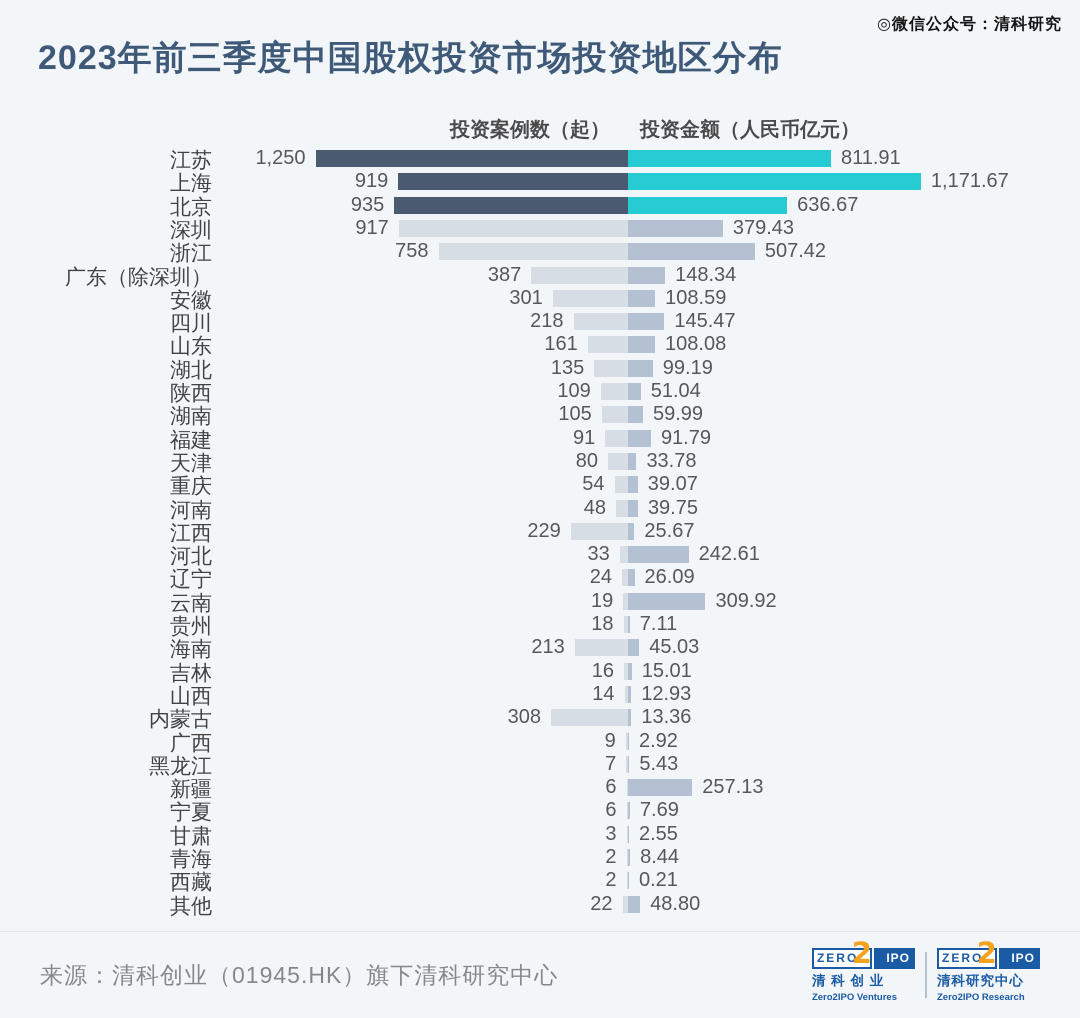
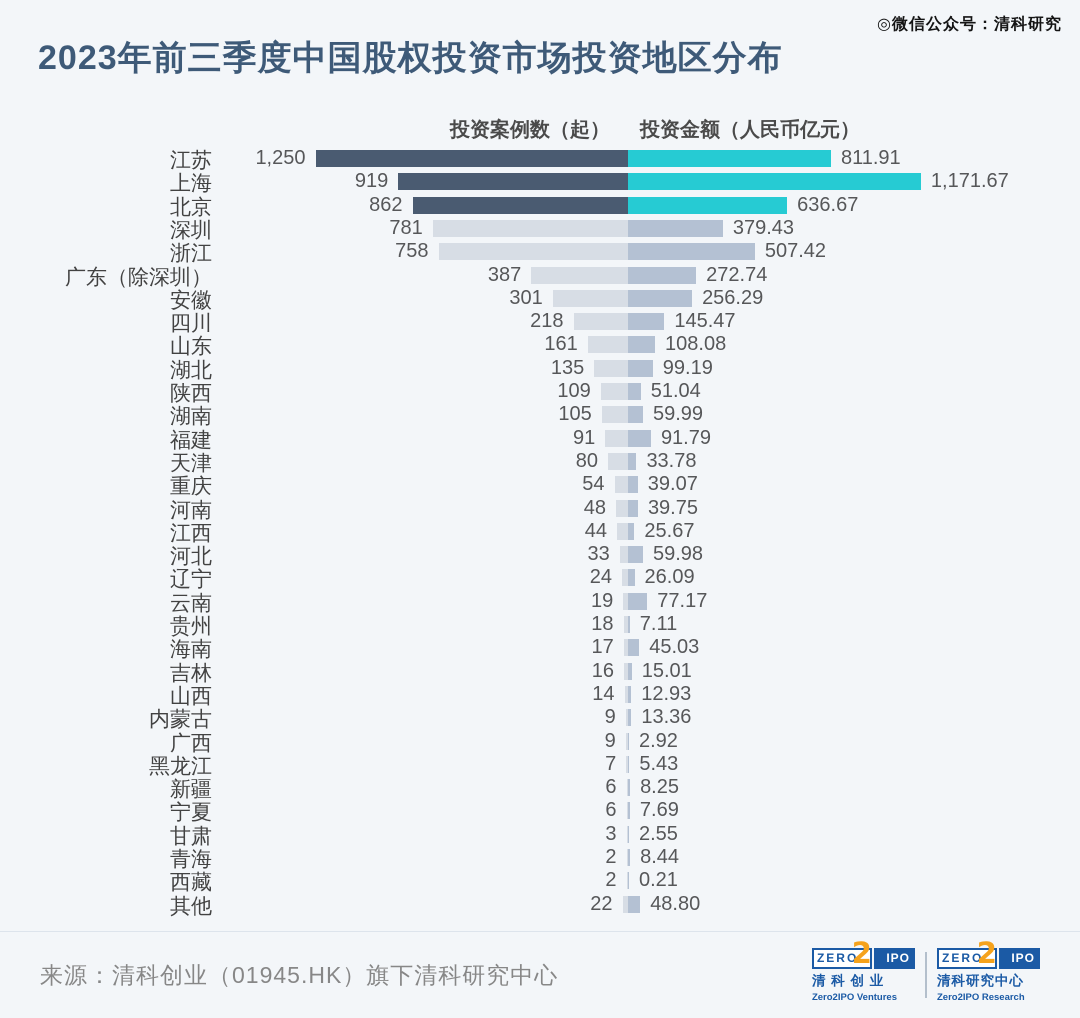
投资案例数（起）/北京: 935 -> 862
投资案例数（起）/深圳: 917 -> 781
投资金额（人民币亿元）/广东（除深圳）: 148.34 -> 272.74
投资金额（人民币亿元）/安徽: 108.59 -> 256.29
投资案例数（起）/江西: 229 -> 44
投资金额（人民币亿元）/河北: 242.61 -> 59.98
投资金额（人民币亿元）/云南: 309.92 -> 77.17
投资案例数（起）/海南: 213 -> 17
投资案例数（起）/内蒙古: 308 -> 9
投资金额（人民币亿元）/新疆: 257.13 -> 8.25
